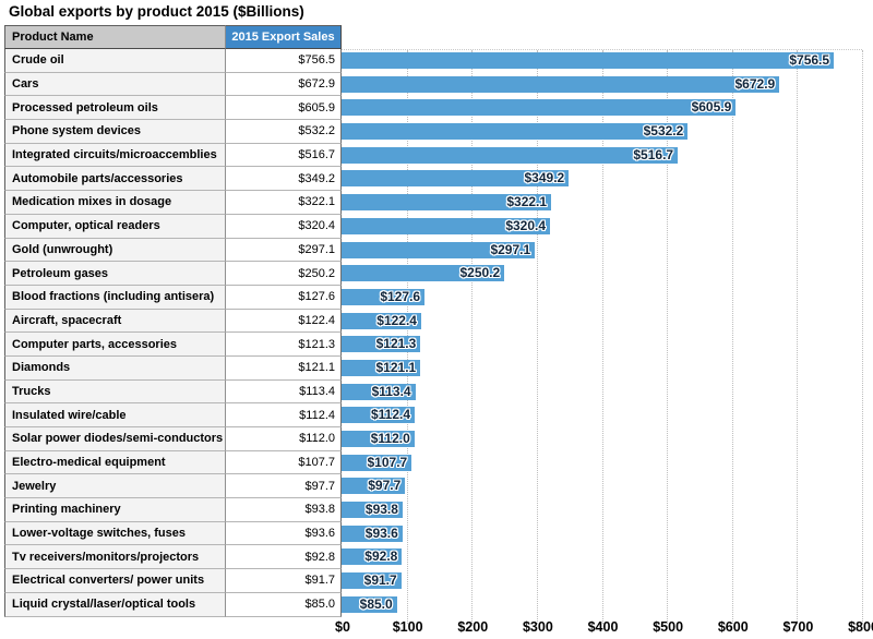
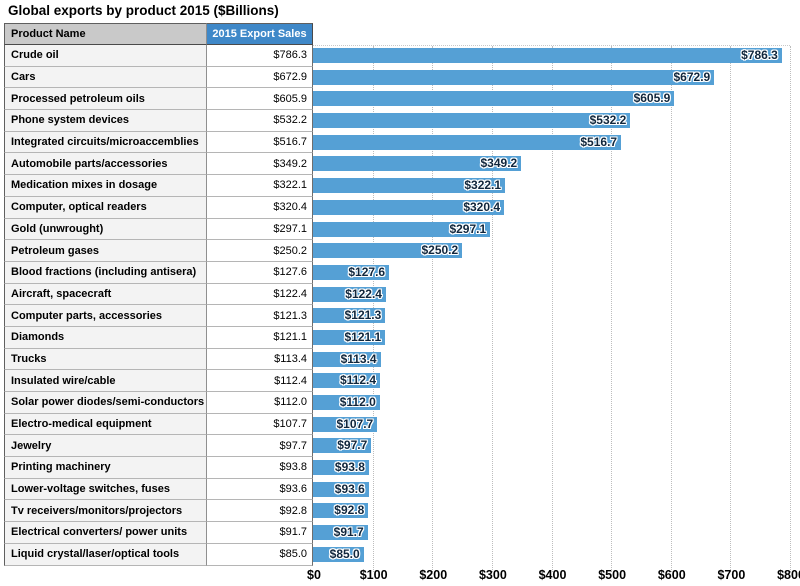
Crude oil: $756.5 -> $786.3
